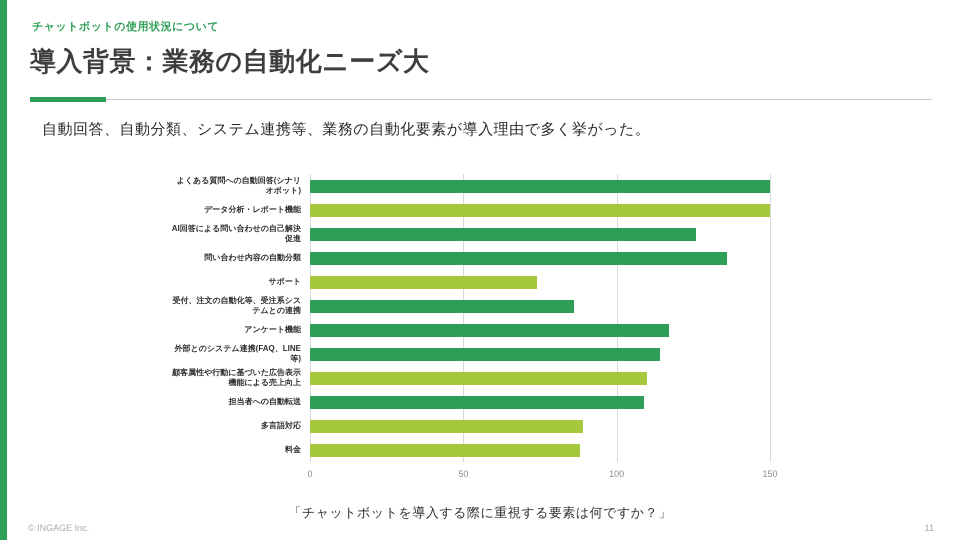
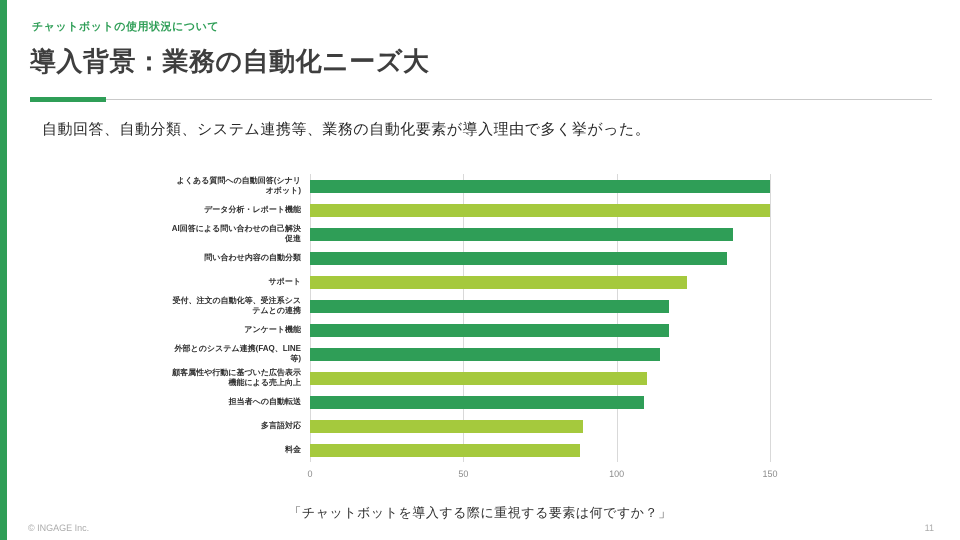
AI回答による問い合わせの自己解決促進: 126 -> 138
サポート: 74 -> 123
受付、注文の自動化等、受注系システムとの連携: 86 -> 117
